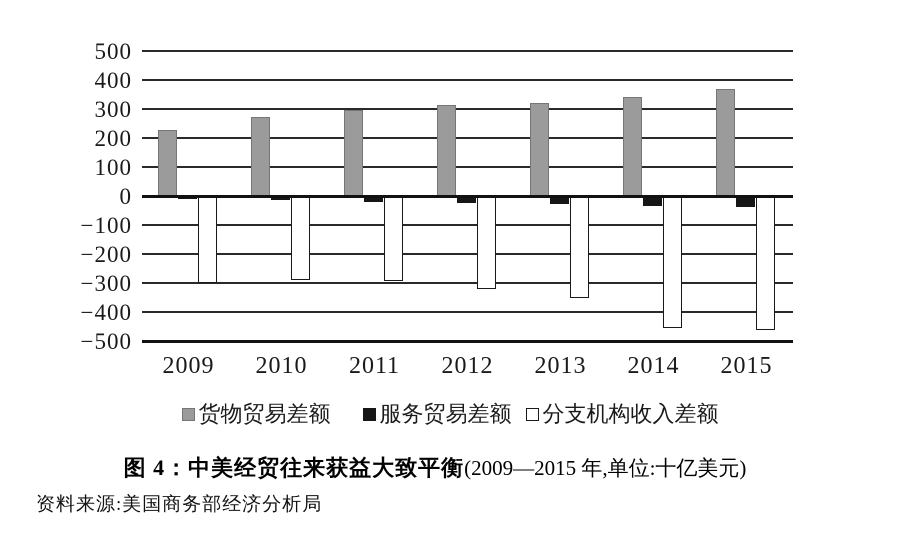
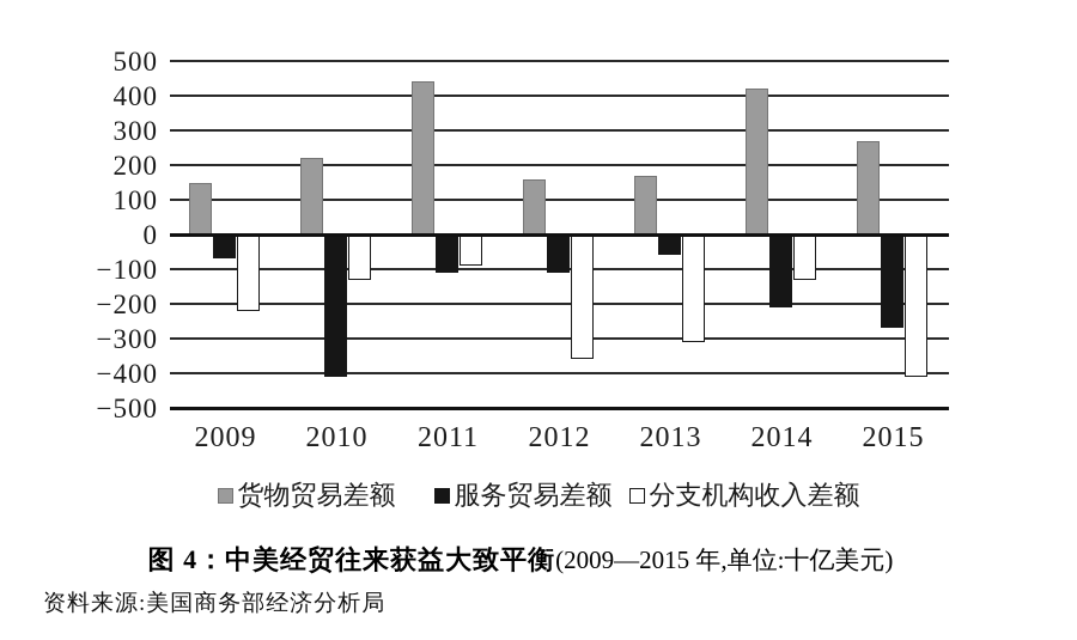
货物贸易差额/2009: 230 -> 150
服务贸易差额/2009: -10 -> -70
分支机构收入差额/2009: -300 -> -220
货物贸易差额/2010: 270 -> 220
服务贸易差额/2010: -20 -> -410
分支机构收入差额/2010: -290 -> -130
货物贸易差额/2011: 300 -> 440
服务贸易差额/2011: -20 -> -110
分支机构收入差额/2011: -290 -> -90
货物贸易差额/2012: 320 -> 160
服务贸易差额/2012: -20 -> -110
分支机构收入差额/2012: -320 -> -360
货物贸易差额/2013: 320 -> 170
服务贸易差额/2013: -30 -> -60
分支机构收入差额/2013: -350 -> -310
货物贸易差额/2014: 340 -> 420
服务贸易差额/2014: -30 -> -210
分支机构收入差额/2014: -460 -> -130
货物贸易差额/2015: 370 -> 270
服务贸易差额/2015: -40 -> -270
分支机构收入差额/2015: -460 -> -410
